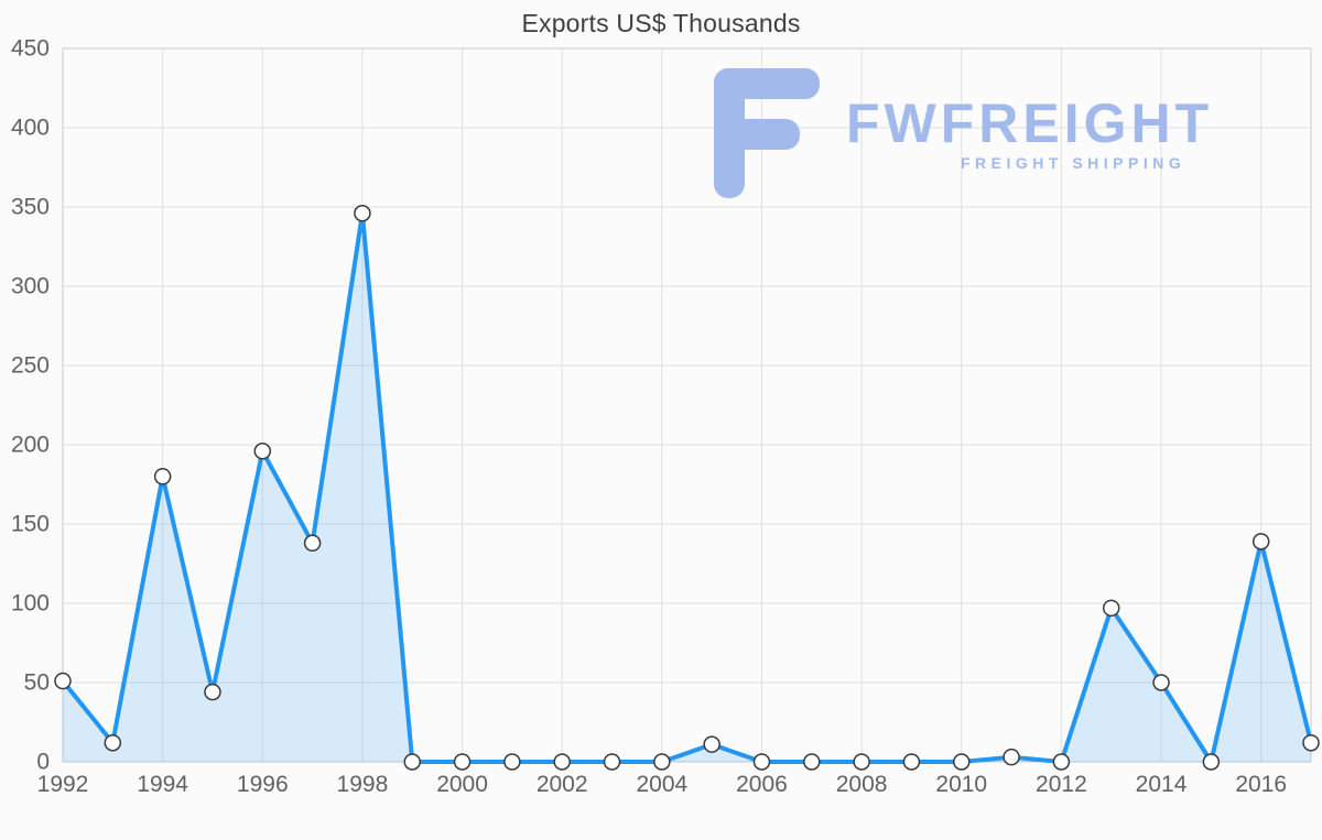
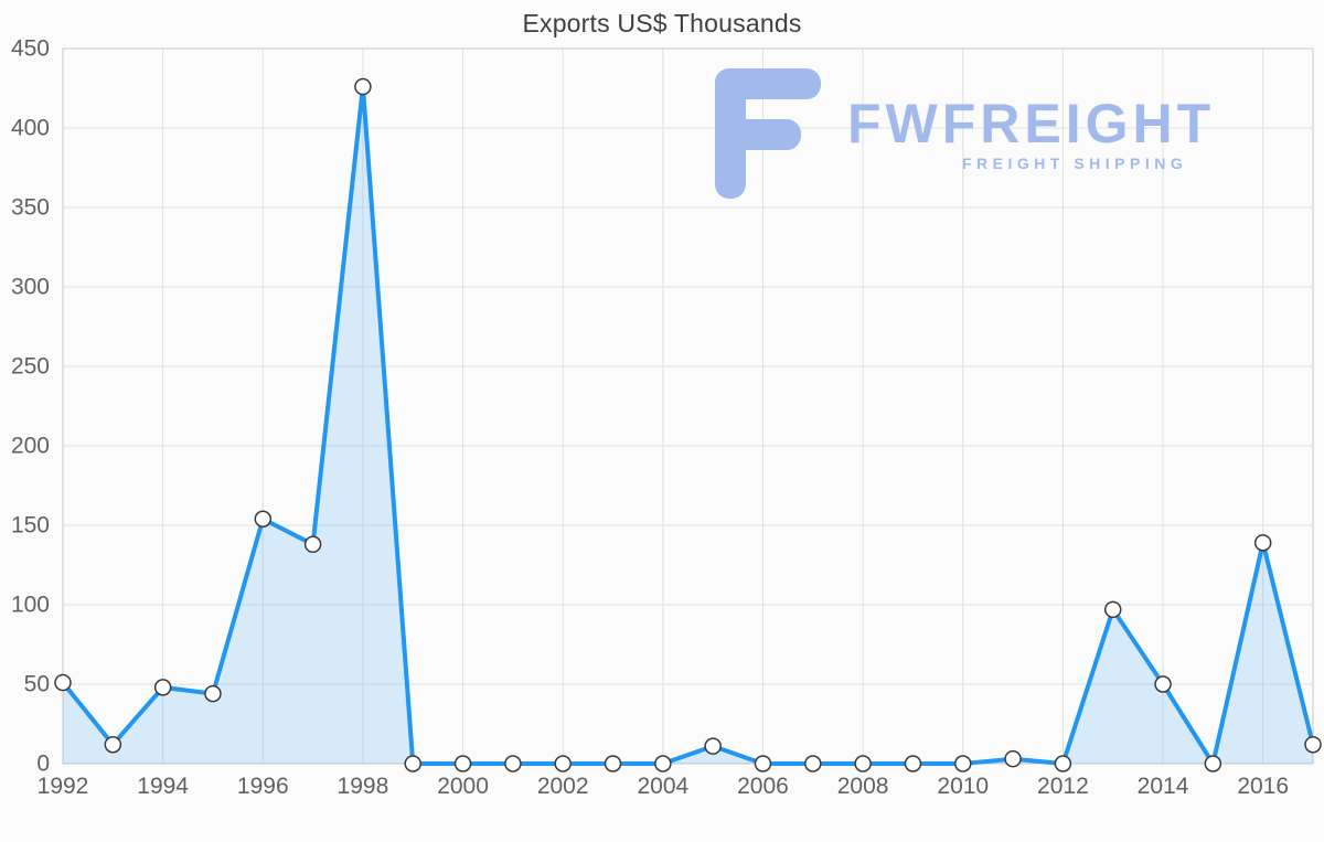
1994: 180 -> 48
1996: 196 -> 154
1998: 346 -> 426
